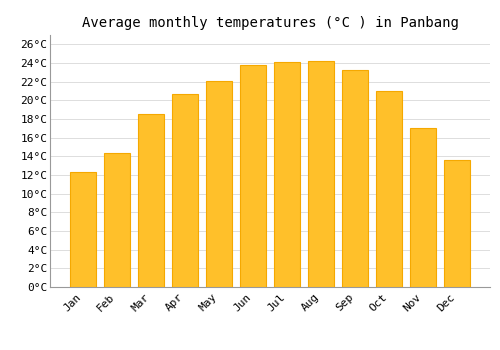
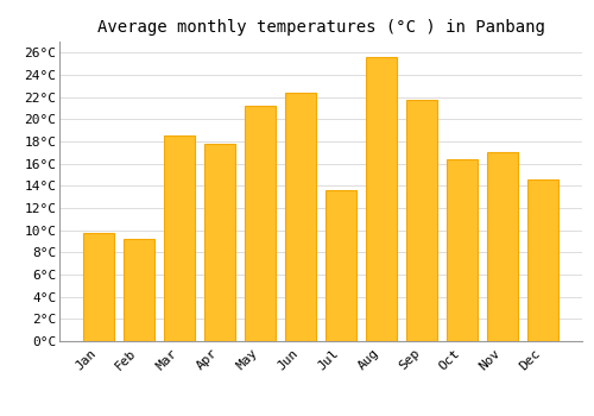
Jan: 12.3°C -> 9.8°C
Feb: 14.4°C -> 9.2°C
Apr: 20.7°C -> 17.8°C
May: 22.1°C -> 21.2°C
Jun: 23.8°C -> 22.4°C
Jul: 24.1°C -> 13.6°C
Aug: 24.2°C -> 25.6°C
Sep: 23.3°C -> 21.8°C
Oct: 21.0°C -> 16.4°C
Dec: 13.6°C -> 14.6°C
